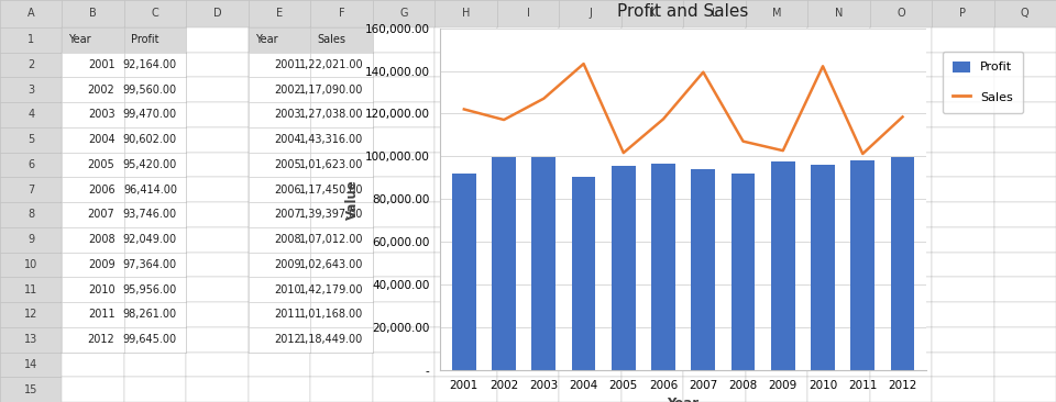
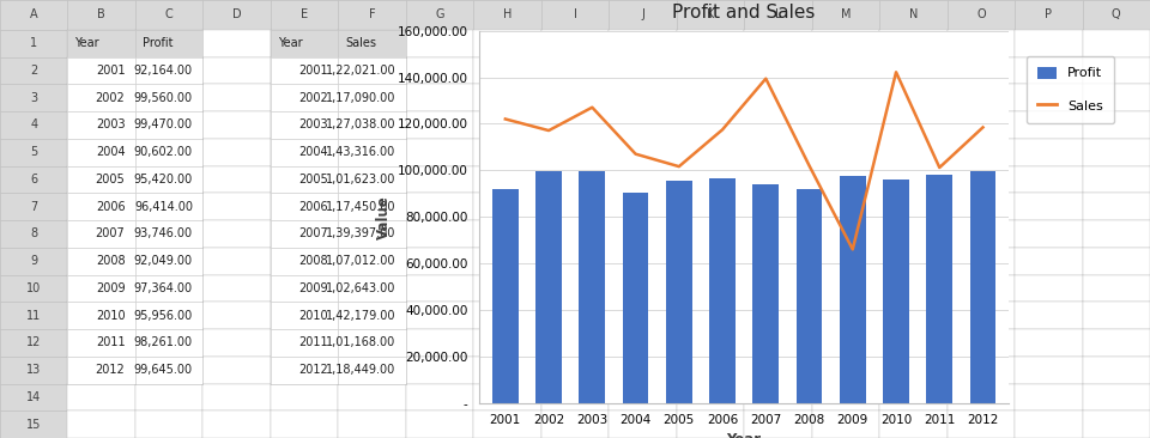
Sales/2004: 143,000 -> 107,000
Sales/2008: 107,000 -> 102,000
Sales/2009: 103,000 -> 66,000
